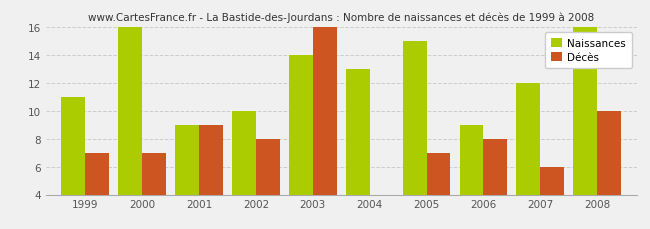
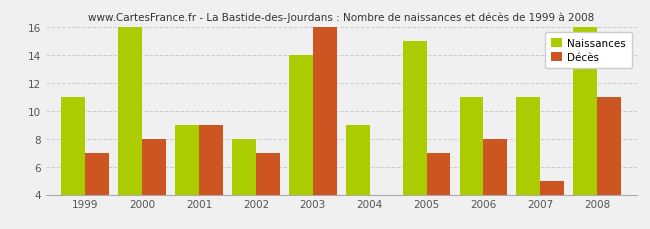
Décès/2000: 7 -> 8
Naissances/2002: 10 -> 8
Décès/2002: 8 -> 7
Naissances/2004: 13 -> 9
Naissances/2006: 9 -> 11
Naissances/2007: 12 -> 11
Décès/2007: 6 -> 5
Décès/2008: 10 -> 11
